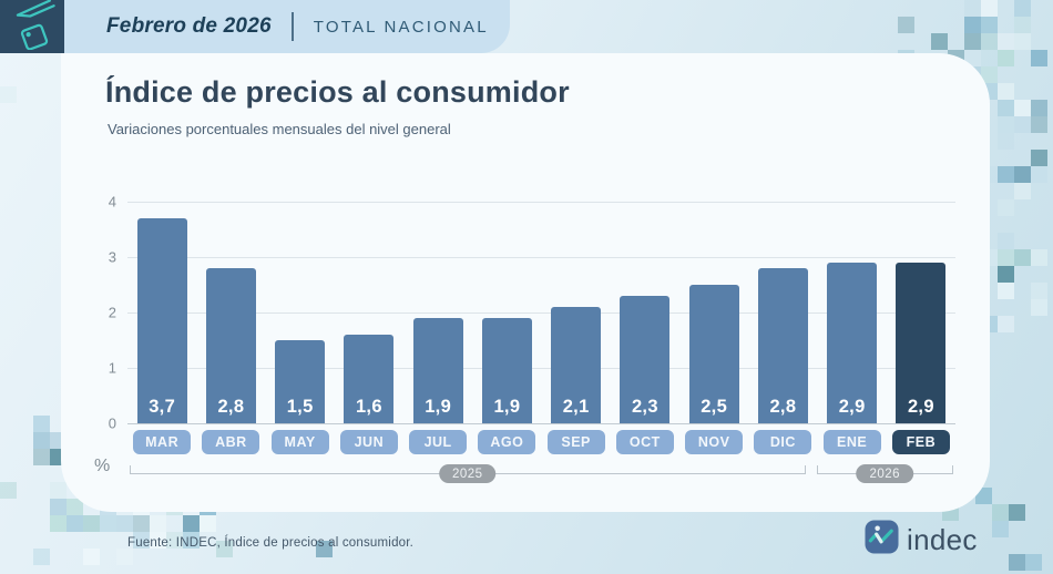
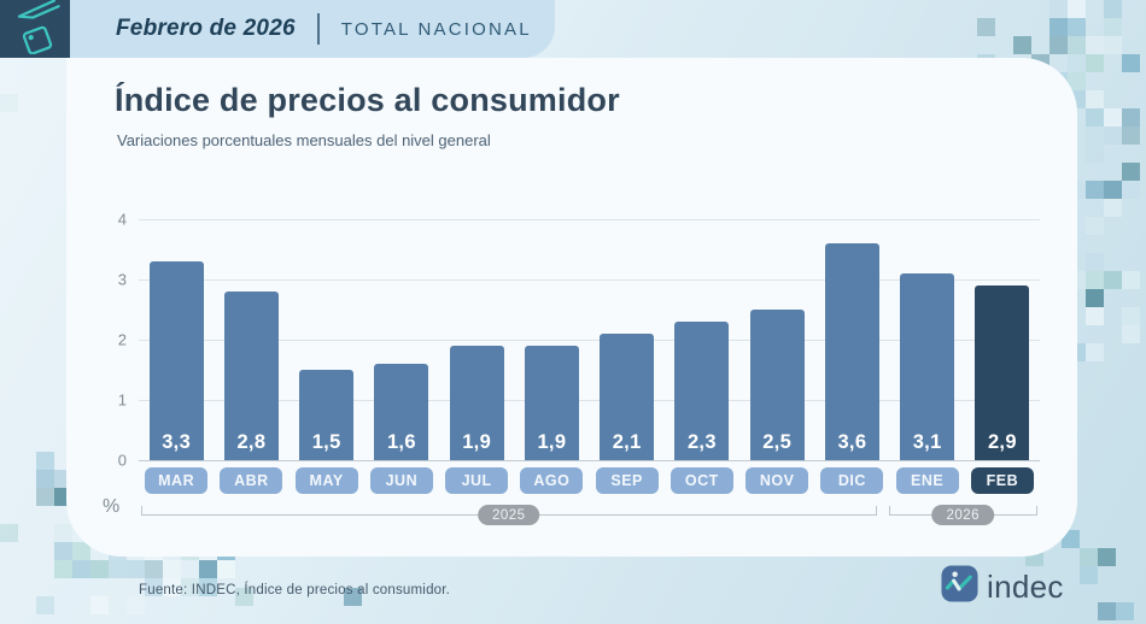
MAR: 3,7 -> 3,3
DIC: 2,8 -> 3,6
ENE: 2,9 -> 3,1
